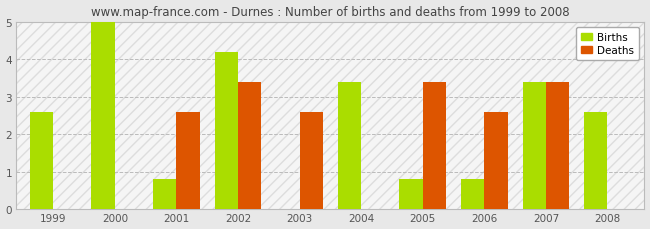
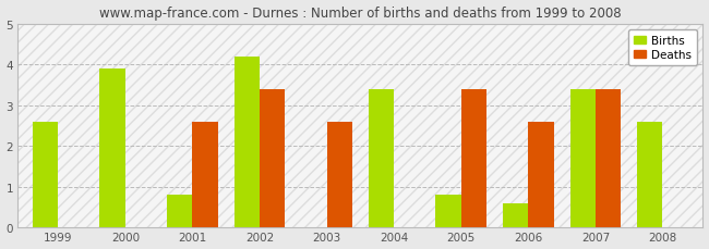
Births/2000: 5.0 -> 3.9
Births/2006: 0.8 -> 0.6
